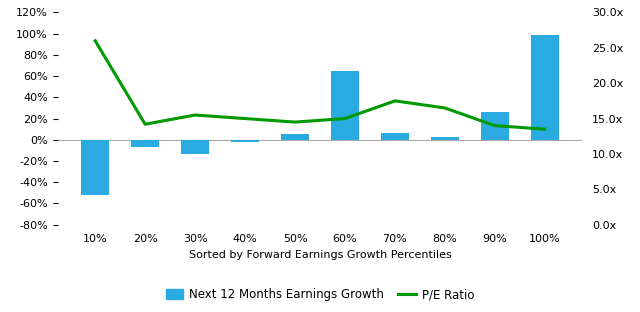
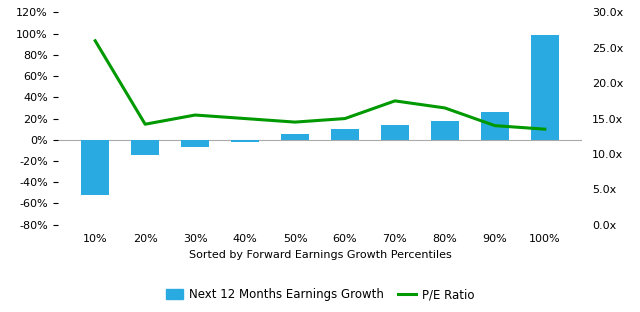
Next 12 Months Earnings Growth/20%: -7% -> -14%
Next 12 Months Earnings Growth/30%: -13% -> -7%
Next 12 Months Earnings Growth/60%: 65% -> 10%
Next 12 Months Earnings Growth/70%: 6% -> 14%
Next 12 Months Earnings Growth/80%: 3% -> 18%
